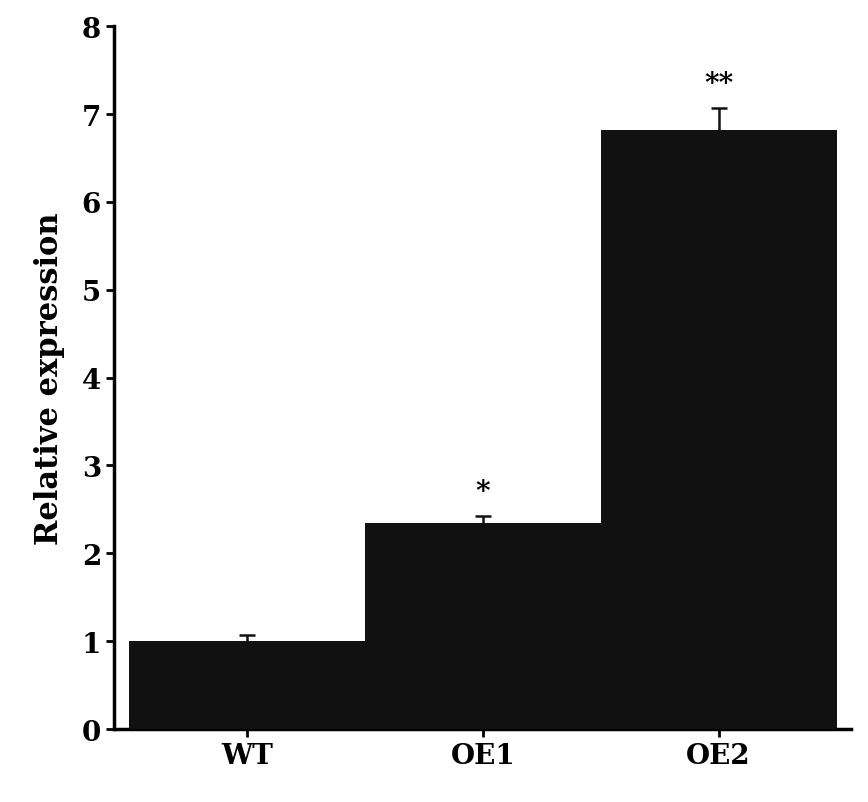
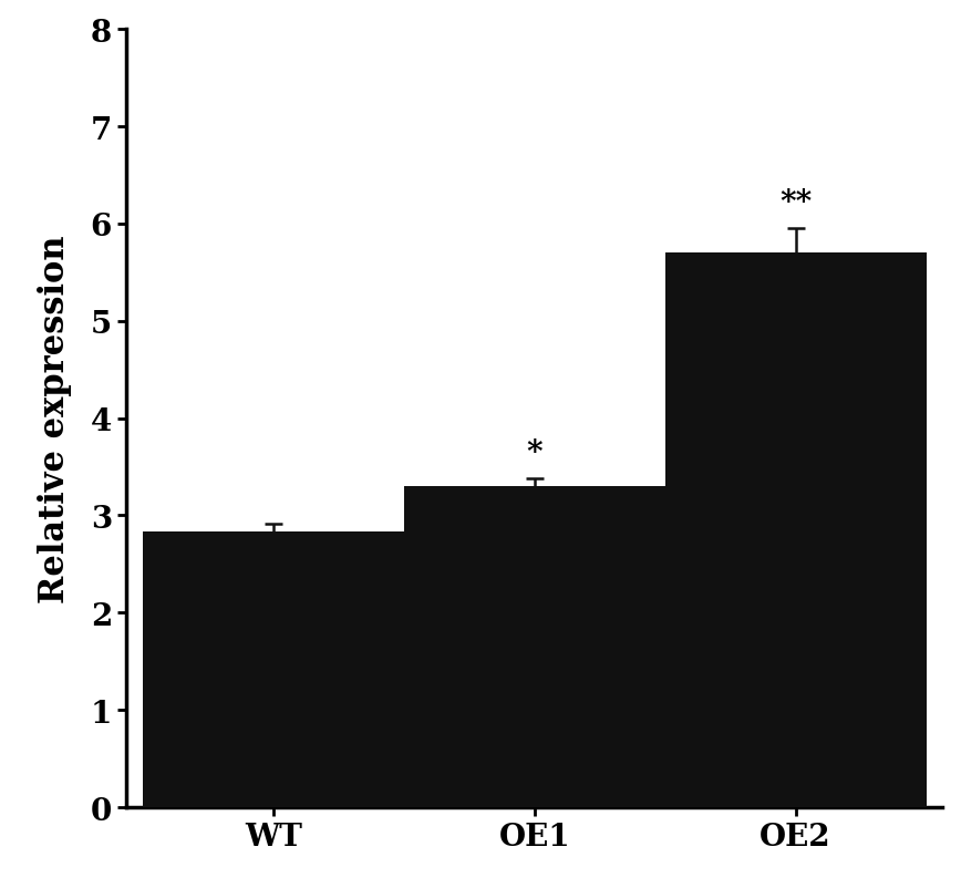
WT: 1.00 -> 2.84
OE1: 2.35 -> 3.30
OE2: 6.82 -> 5.70
